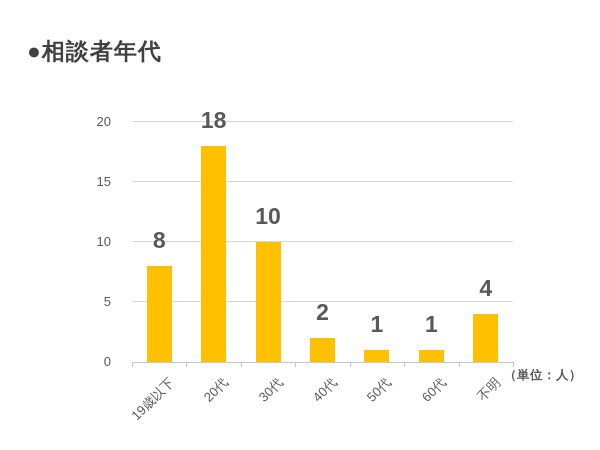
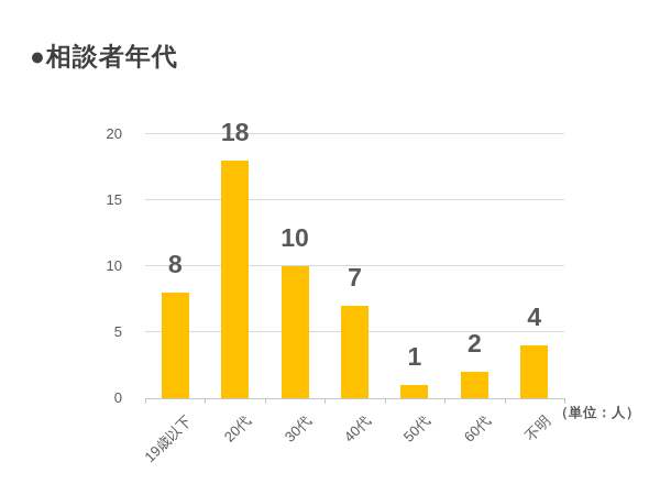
40代: 2 -> 7
60代: 1 -> 2
